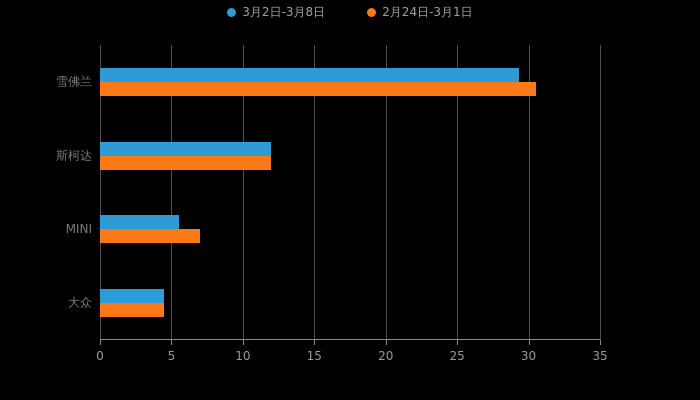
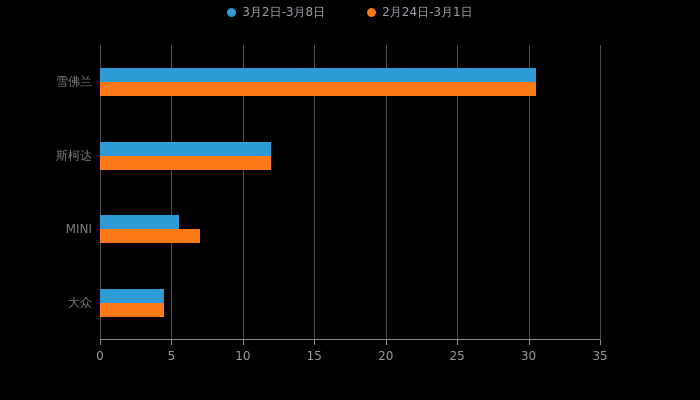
3月2日-3月8日/雪佛兰: 29.3 -> 30.5
